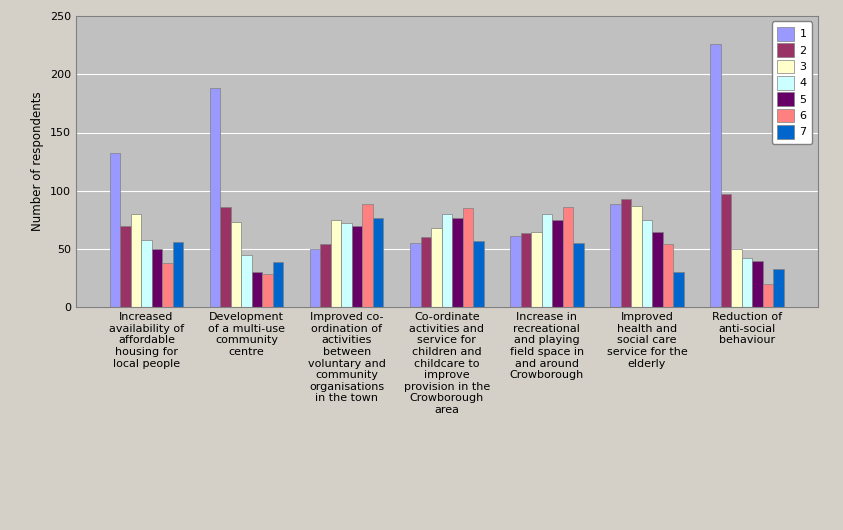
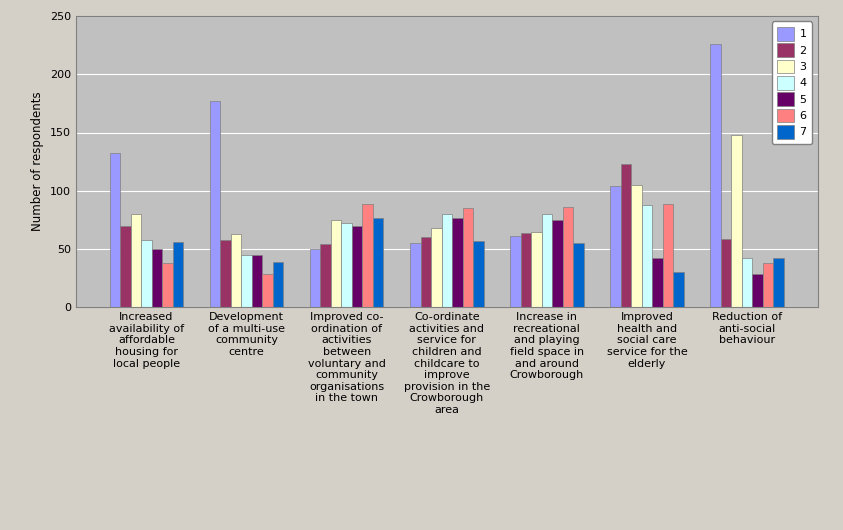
1/Development of a multi-use community centre: 188 -> 177
2/Development of a multi-use community centre: 86 -> 58
3/Development of a multi-use community centre: 73 -> 63
5/Development of a multi-use community centre: 30 -> 45
1/Improved health and social care service for the elderly: 89 -> 104
2/Improved health and social care service for the elderly: 93 -> 123
3/Improved health and social care service for the elderly: 87 -> 105
4/Improved health and social care service for the elderly: 75 -> 88
5/Improved health and social care service for the elderly: 65 -> 42
6/Improved health and social care service for the elderly: 54 -> 89
2/Reduction of anti-social behaviour: 97 -> 59
3/Reduction of anti-social behaviour: 50 -> 148
5/Reduction of anti-social behaviour: 40 -> 29
6/Reduction of anti-social behaviour: 20 -> 38
7/Reduction of anti-social behaviour: 33 -> 42
